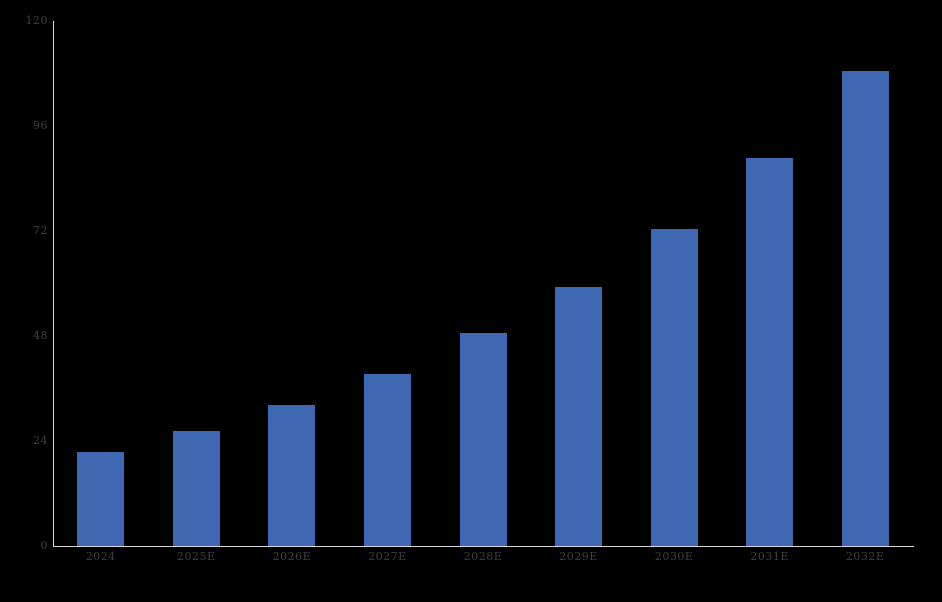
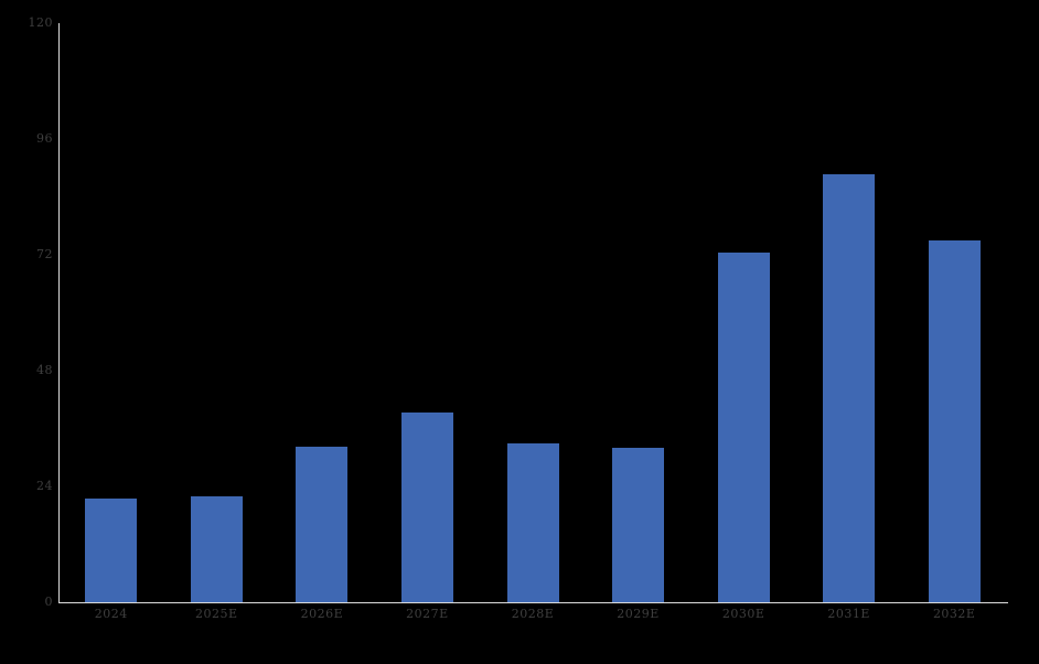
2025E: 26 -> 22
2028E: 49 -> 33
2029E: 59 -> 32
2032E: 109 -> 75
